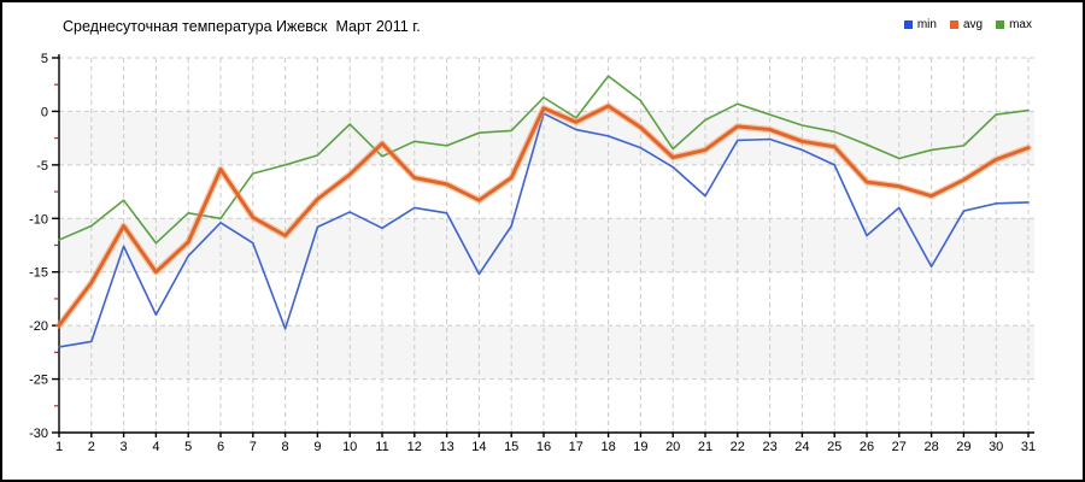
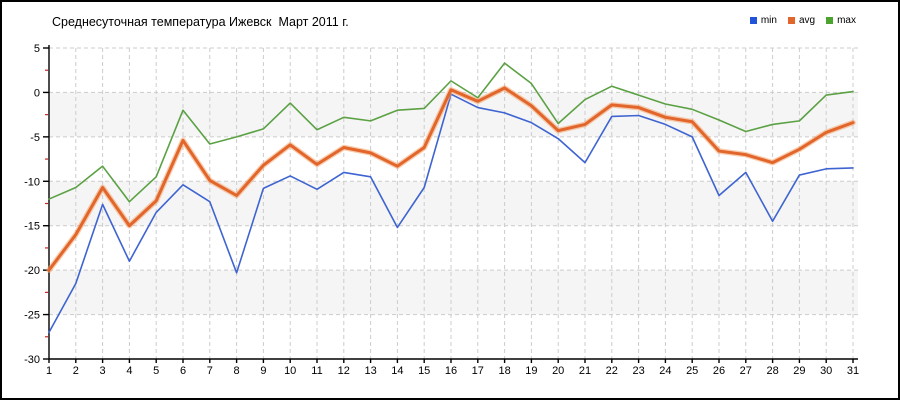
min/1: -22 -> -27
max/6: -10 -> -2
avg/11: -3 -> -8
